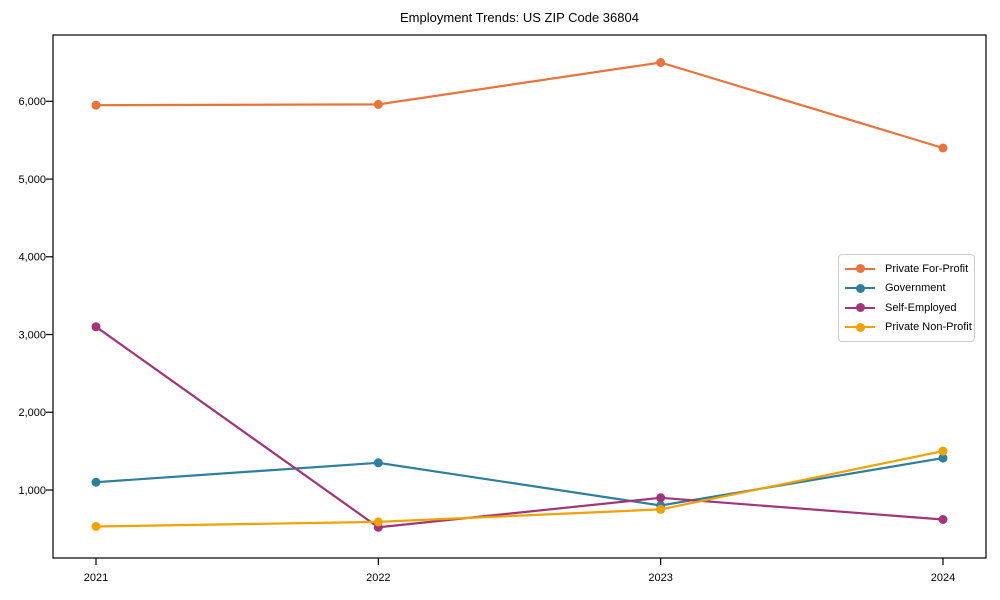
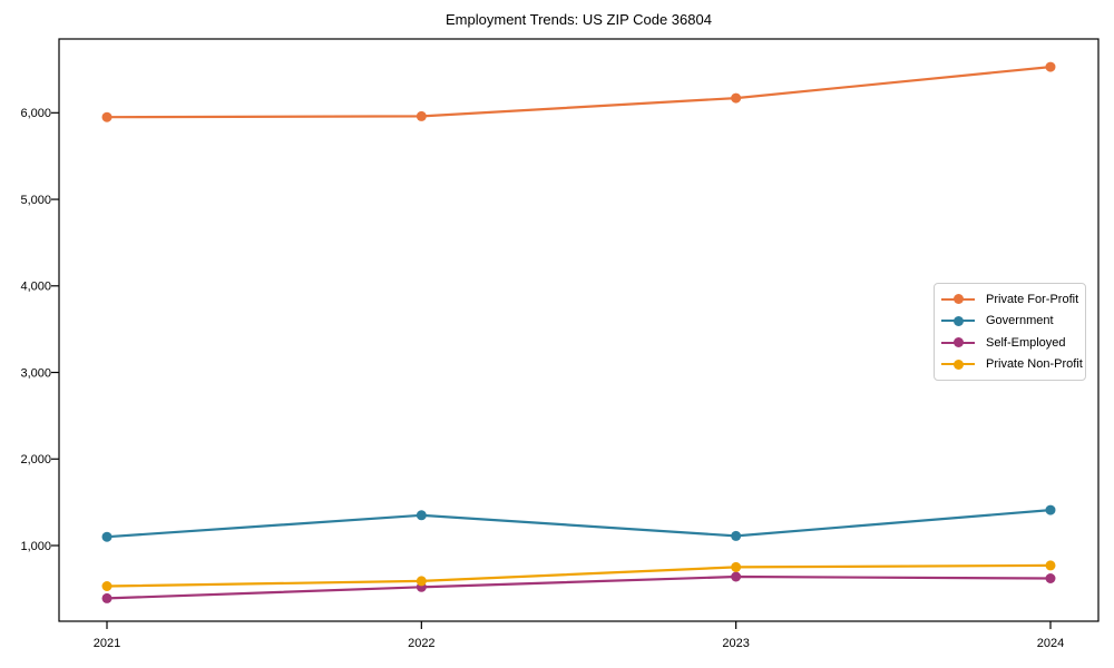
Self-Employed/2021: 3100 -> 400
Private For-Profit/2023: 6500 -> 6200
Government/2023: 800 -> 1100
Self-Employed/2023: 900 -> 600
Private For-Profit/2024: 5400 -> 6500
Private Non-Profit/2024: 1500 -> 800
